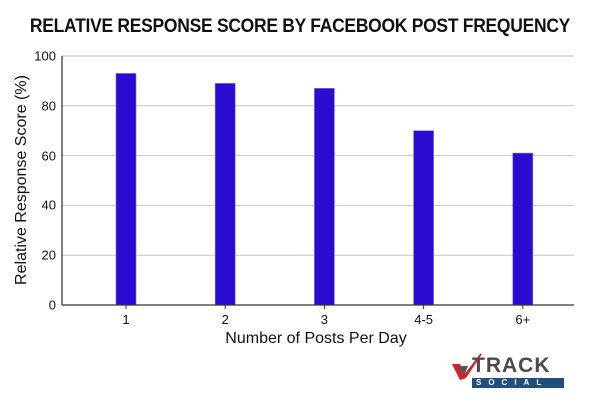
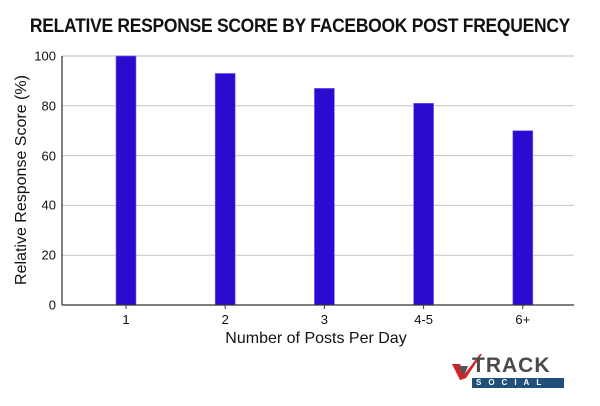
1: 93 -> 100
2: 89 -> 93
4-5: 70 -> 81
6+: 61 -> 70
